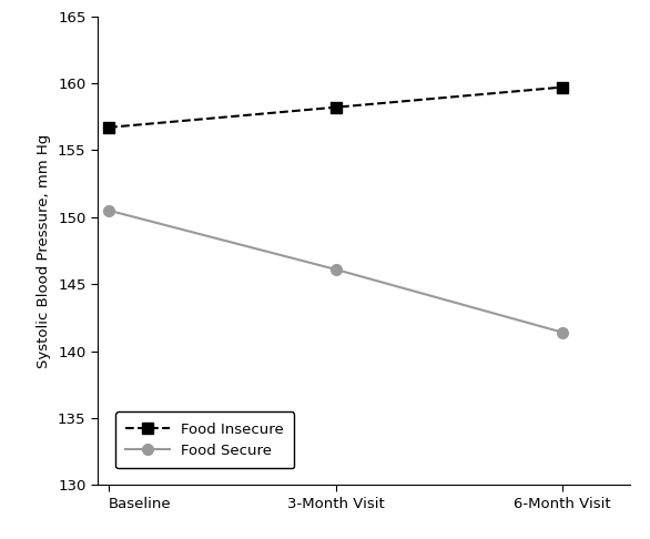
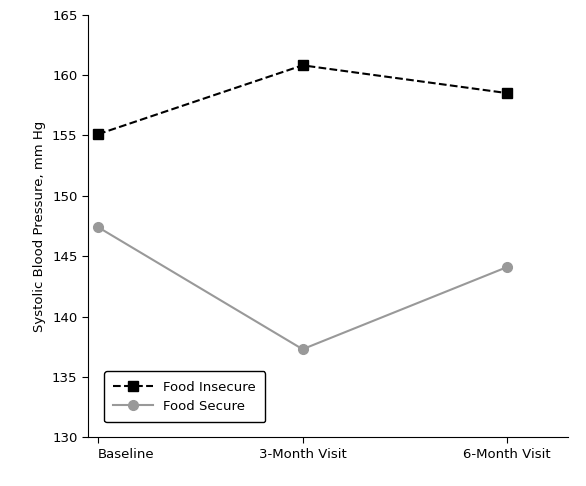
Food Insecure/Baseline: 156.7 -> 155.1
Food Secure/Baseline: 150.5 -> 147.4
Food Insecure/3-Month Visit: 158.2 -> 160.8
Food Secure/3-Month Visit: 146.1 -> 137.3
Food Insecure/6-Month Visit: 159.7 -> 158.5
Food Secure/6-Month Visit: 141.4 -> 144.1
